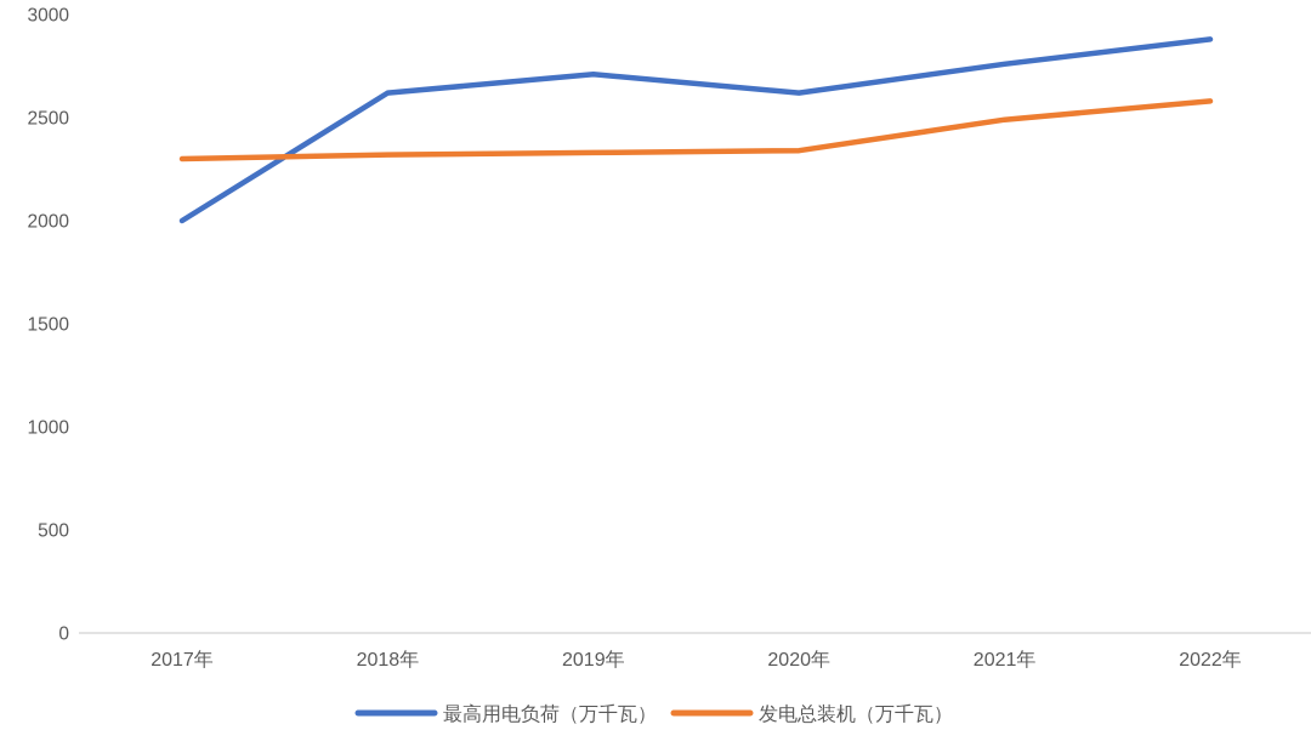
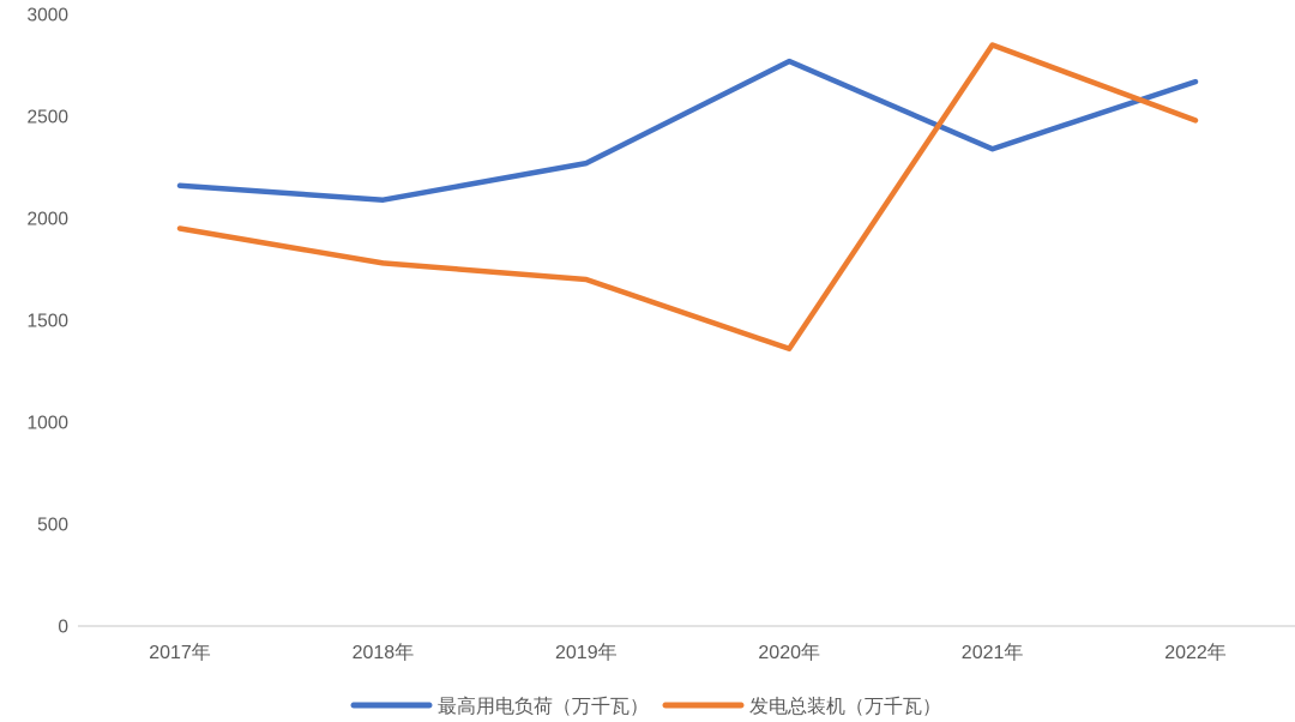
最高用电负荷（万千瓦）/2017年: 2000 -> 2160
发电总装机（万千瓦）/2017年: 2300 -> 1950
最高用电负荷（万千瓦）/2018年: 2620 -> 2090
发电总装机（万千瓦）/2018年: 2320 -> 1780
最高用电负荷（万千瓦）/2019年: 2710 -> 2270
发电总装机（万千瓦）/2019年: 2330 -> 1700
最高用电负荷（万千瓦）/2020年: 2620 -> 2770
发电总装机（万千瓦）/2020年: 2340 -> 1360
最高用电负荷（万千瓦）/2021年: 2760 -> 2340
发电总装机（万千瓦）/2021年: 2490 -> 2850
最高用电负荷（万千瓦）/2022年: 2880 -> 2670
发电总装机（万千瓦）/2022年: 2580 -> 2480
